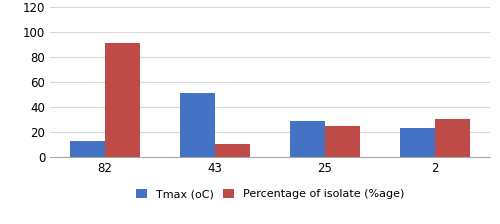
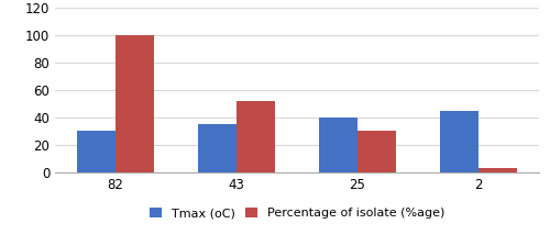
Tmax (oC)/82: 13 -> 30
Percentage of isolate (%age)/82: 91 -> 100
Tmax (oC)/43: 51 -> 35
Percentage of isolate (%age)/43: 10 -> 52
Tmax (oC)/25: 29 -> 40
Percentage of isolate (%age)/25: 25 -> 30
Tmax (oC)/2: 23 -> 45
Percentage of isolate (%age)/2: 30 -> 3
